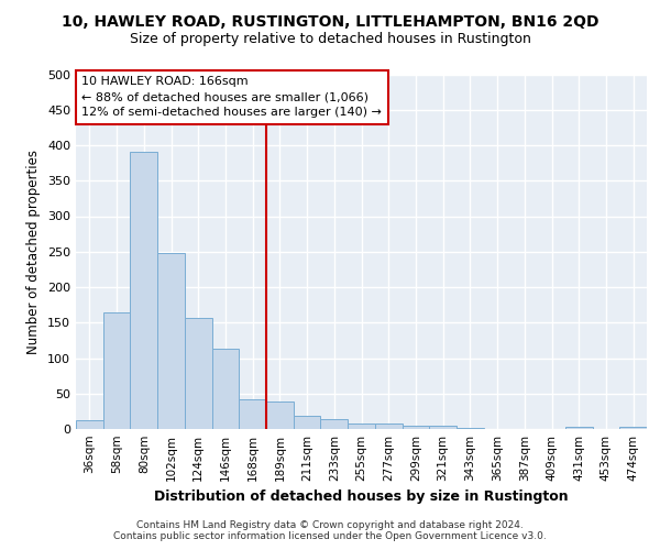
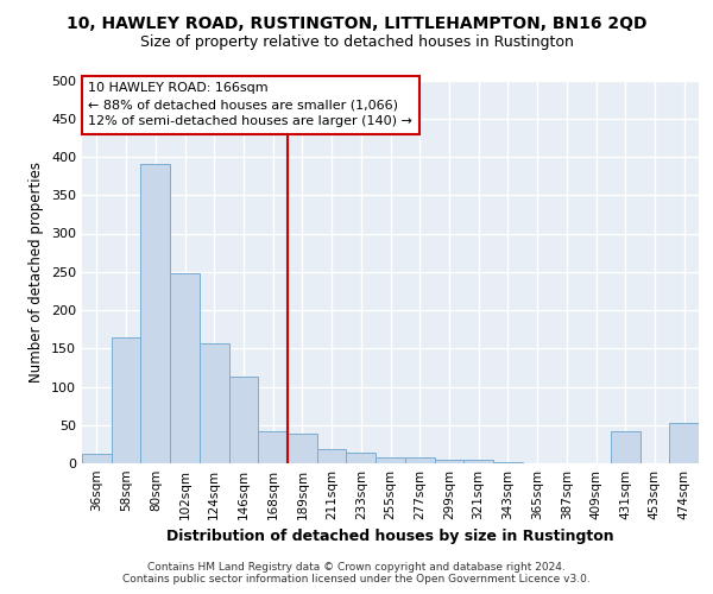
431sqm: 3 -> 42
474sqm: 3 -> 52
